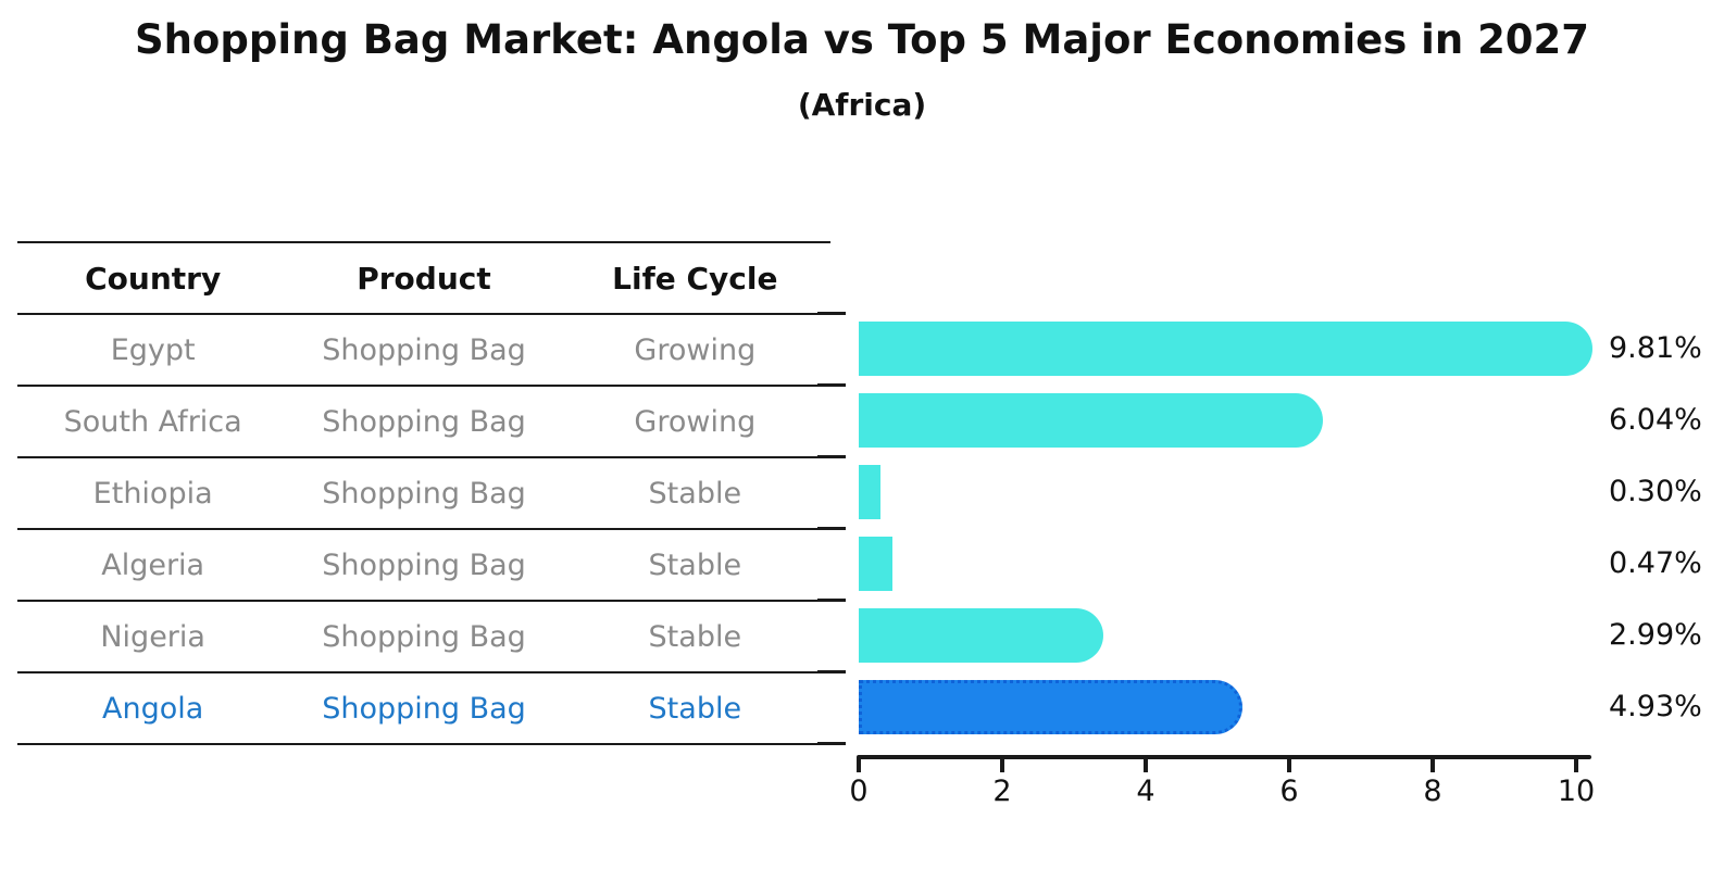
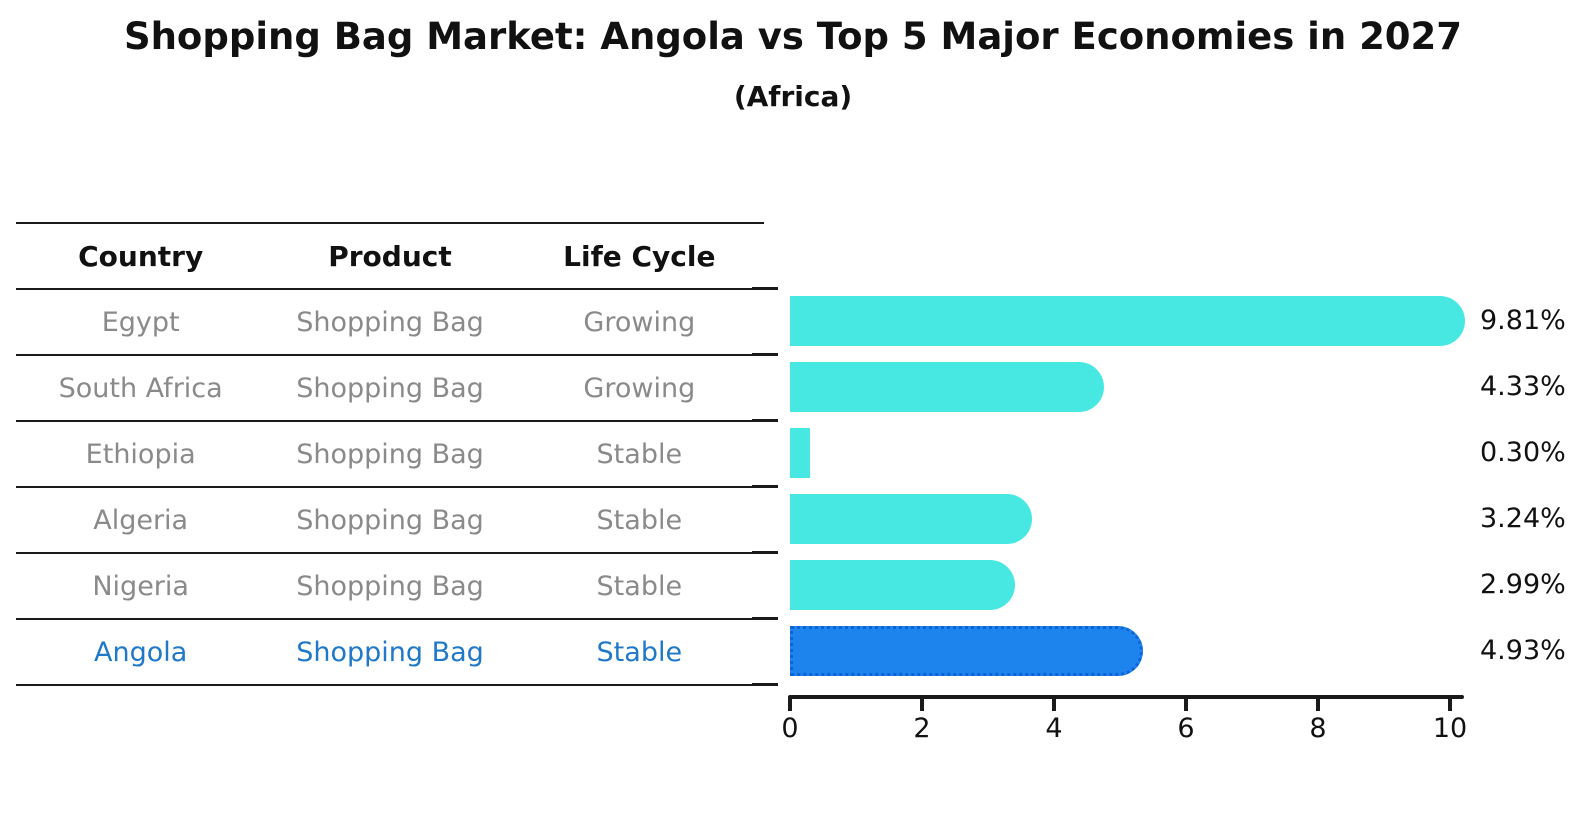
South Africa: 6.04% -> 4.33%
Algeria: 0.47% -> 3.24%
